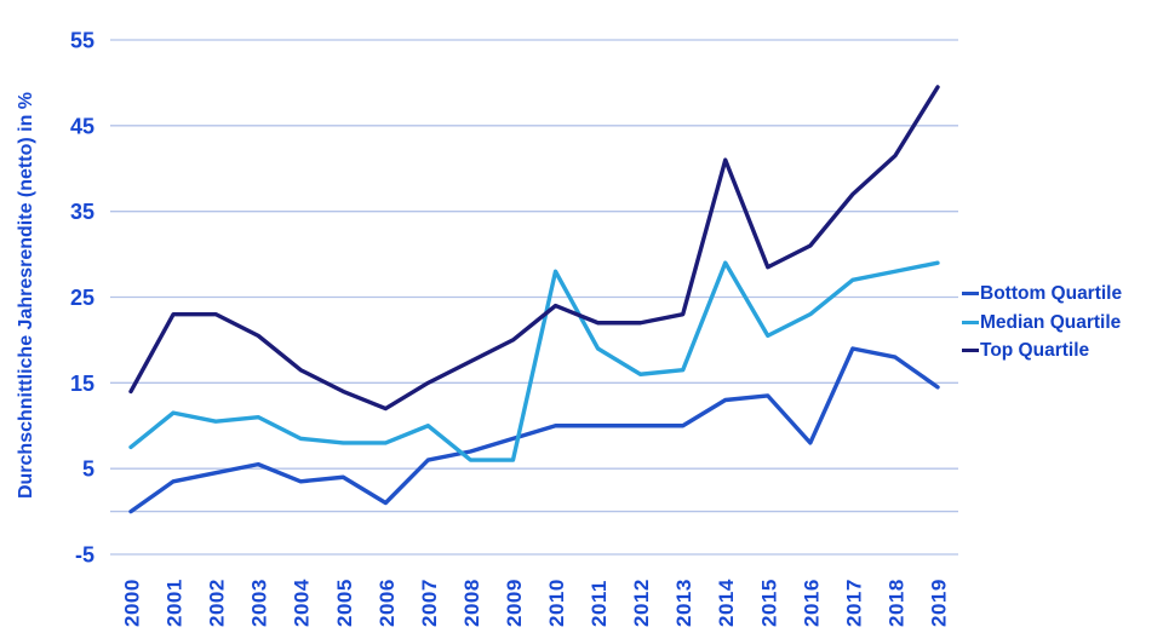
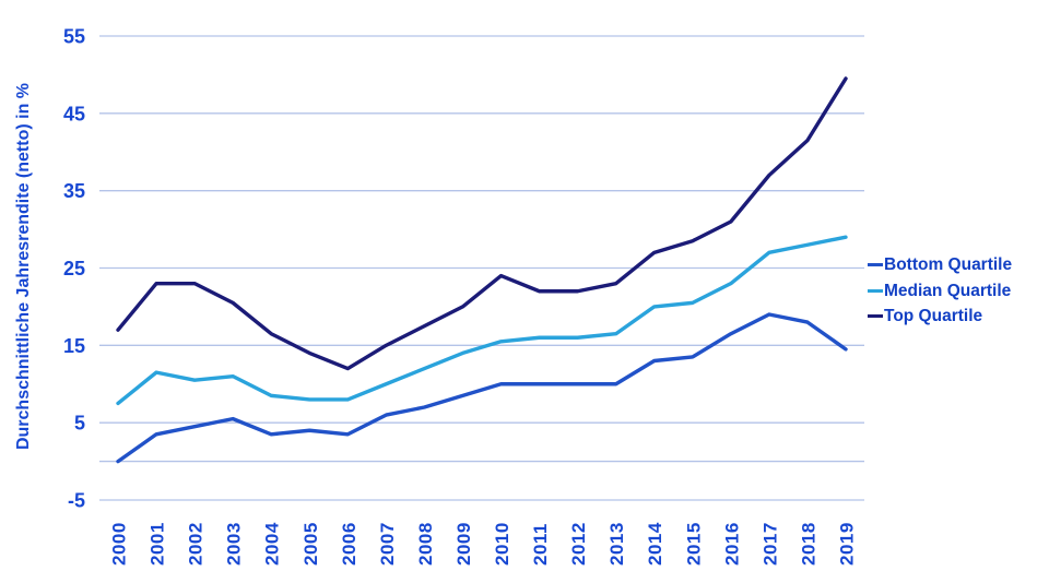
Top Quartile/2000: 14 -> 17
Bottom Quartile/2006: 1 -> 4
Median Quartile/2008: 6 -> 12
Median Quartile/2009: 6 -> 14
Median Quartile/2010: 28 -> 16
Median Quartile/2011: 19 -> 16
Median Quartile/2014: 29 -> 20
Top Quartile/2014: 41 -> 27
Bottom Quartile/2016: 8 -> 16
